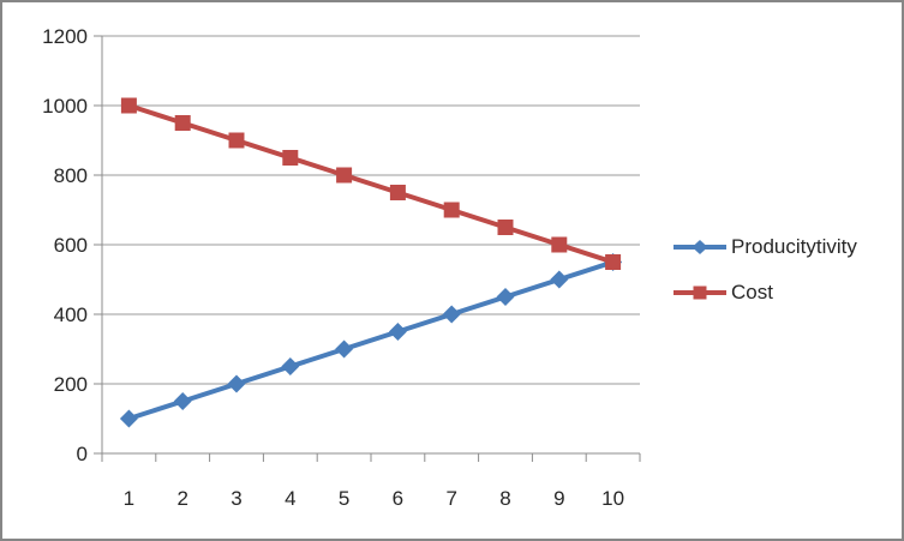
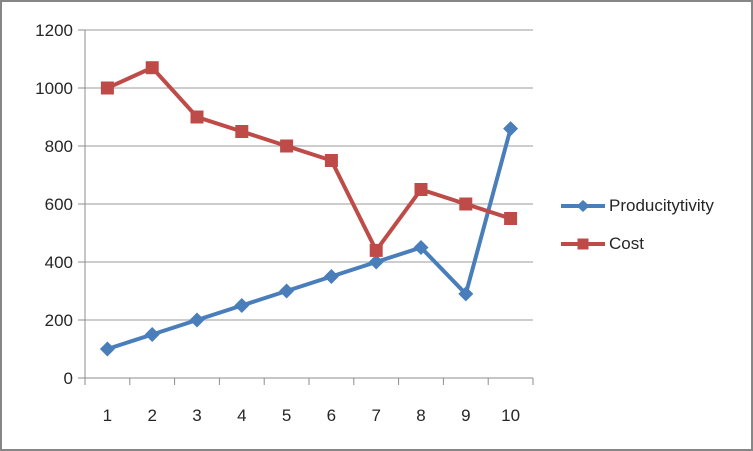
Cost/2: 950 -> 1070
Cost/7: 700 -> 440
Producitytivity/9: 500 -> 290
Producitytivity/10: 550 -> 860
